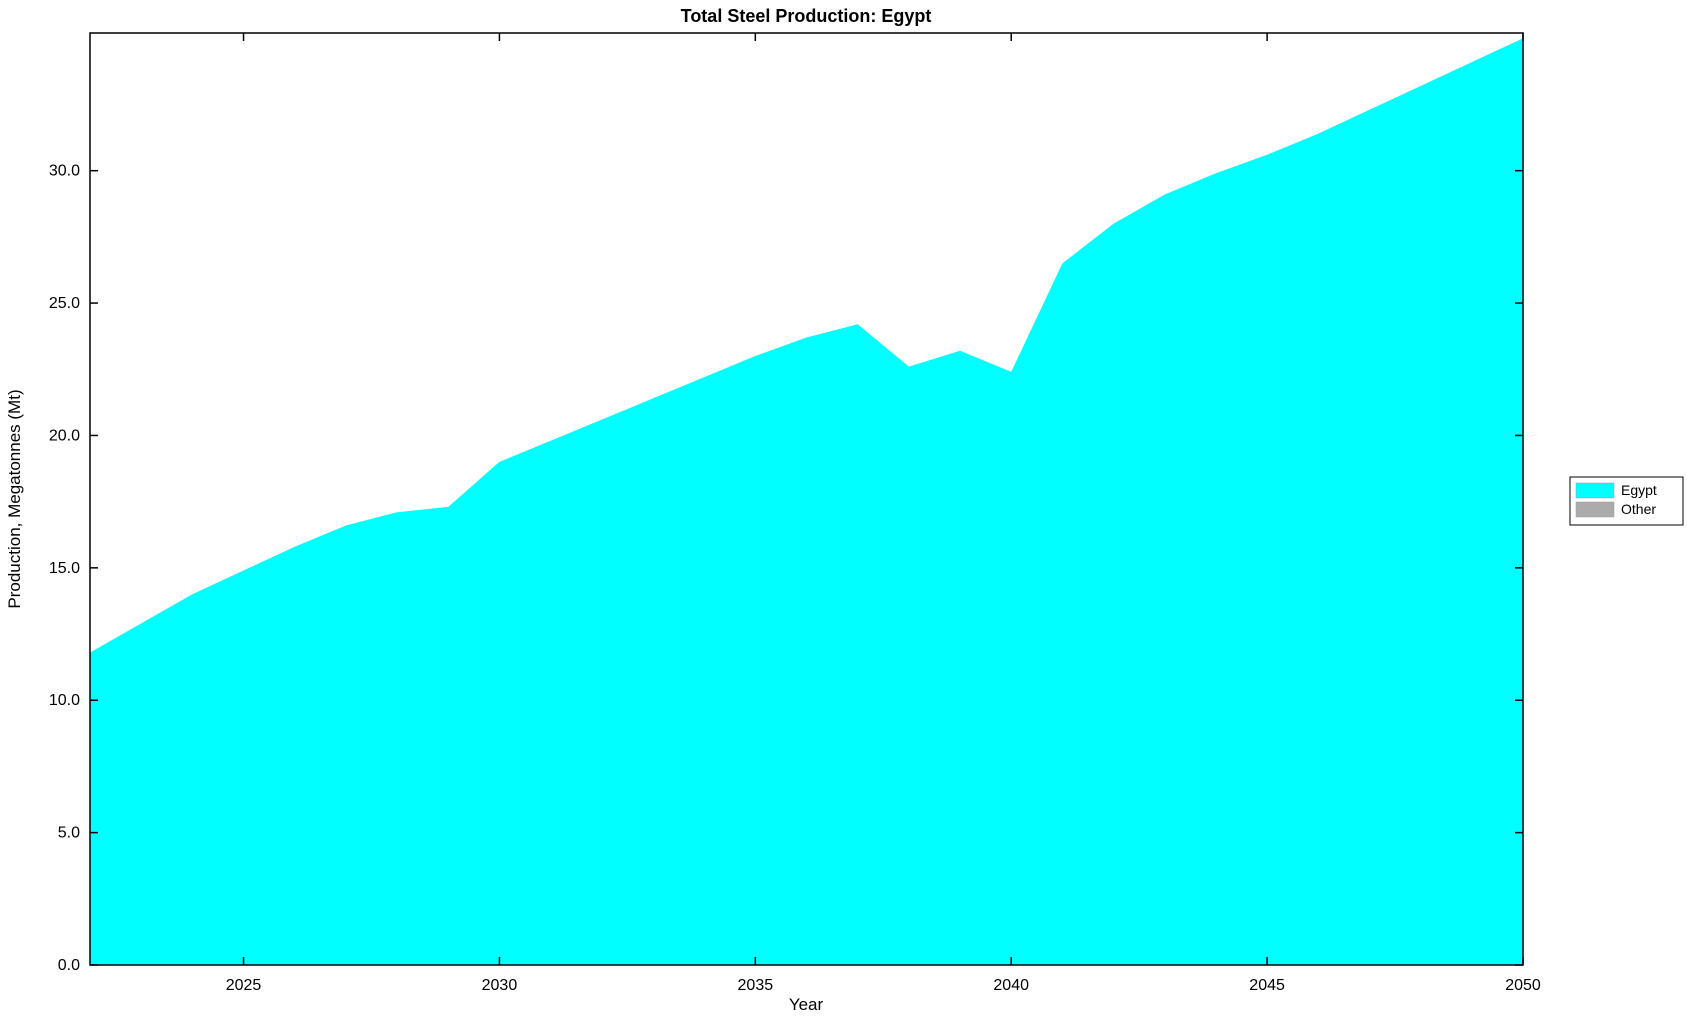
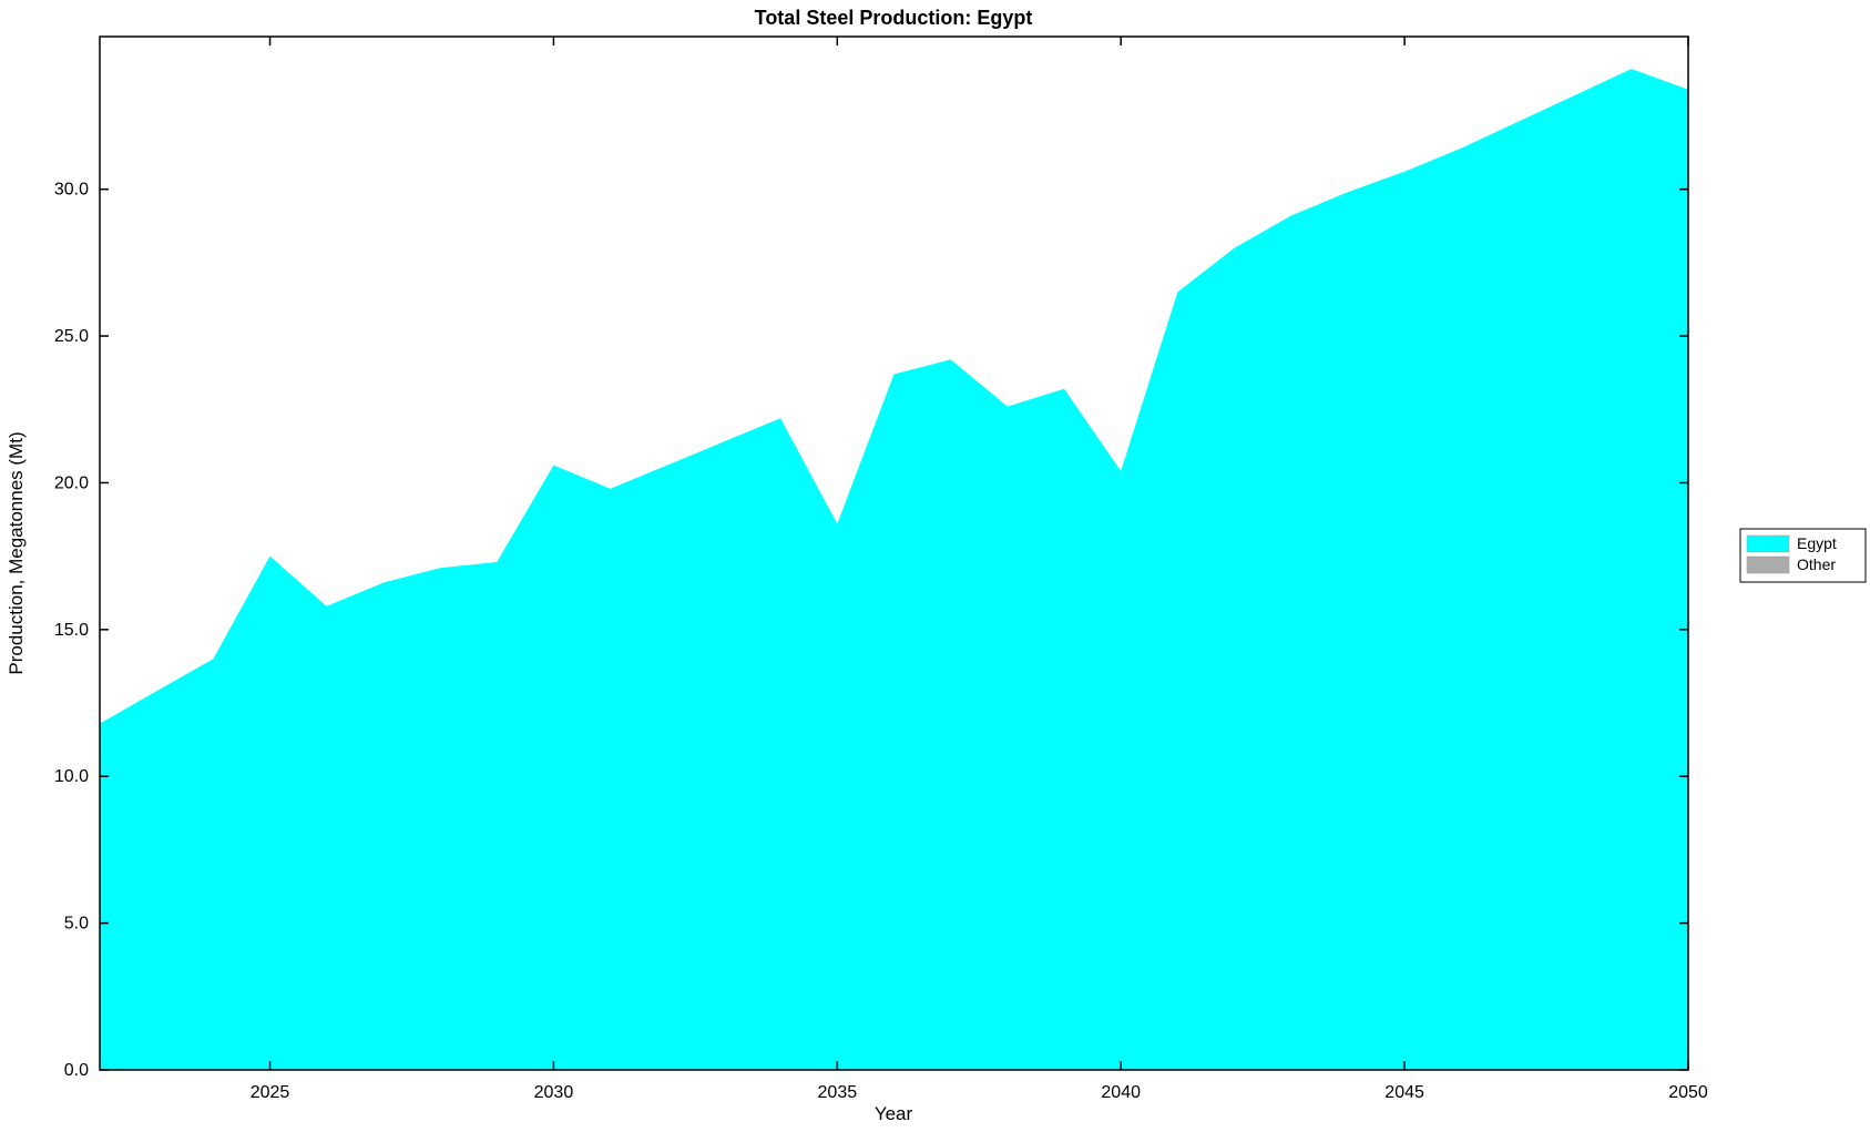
2025: 14.9 -> 17.5
2030: 19.0 -> 20.6
2035: 23.0 -> 18.6
2040: 22.4 -> 20.4
2050: 35.0 -> 33.4
